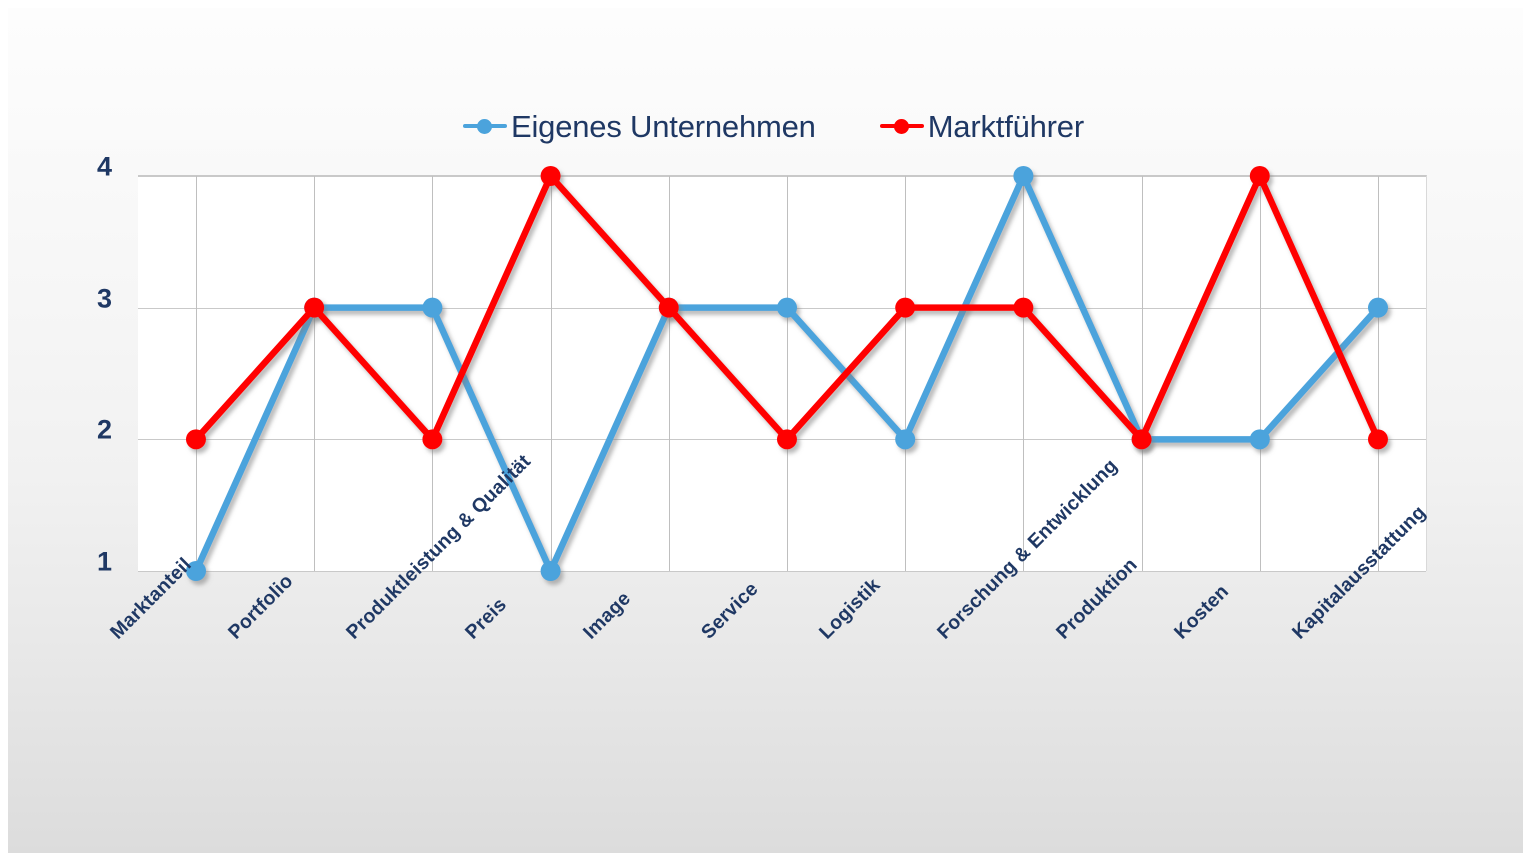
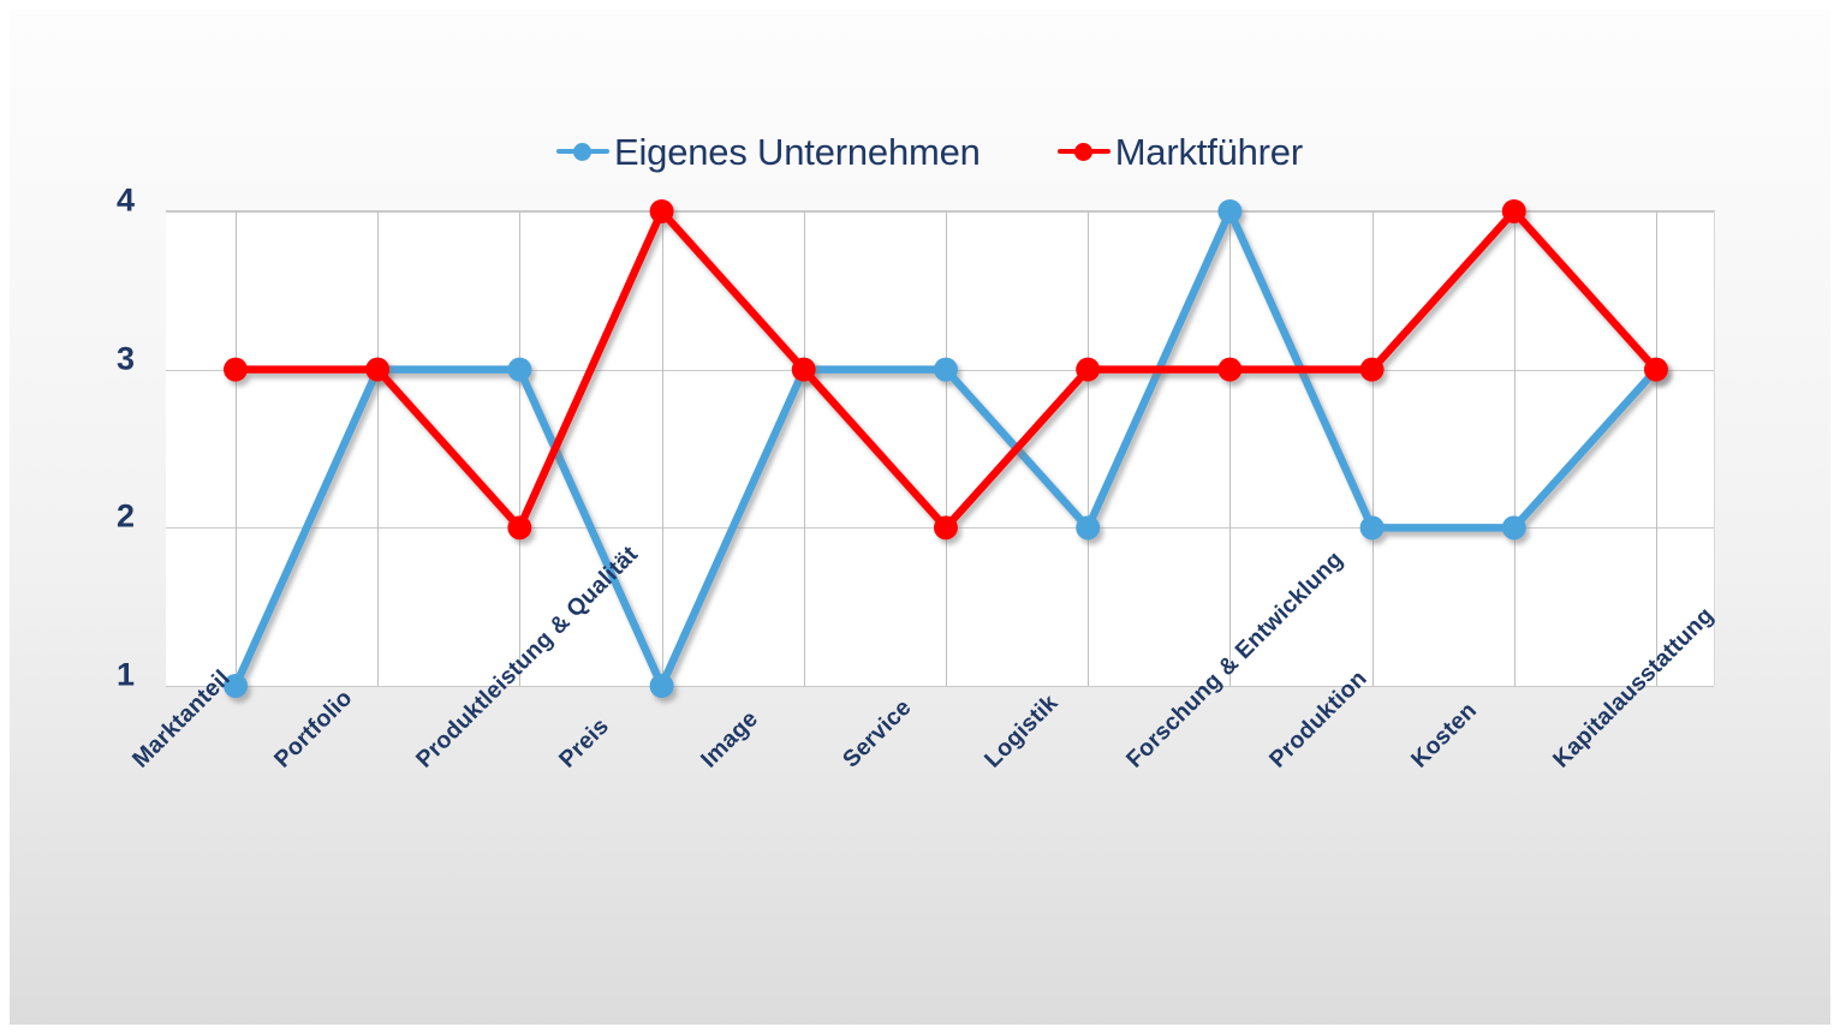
Marktführer/Marktanteil: 2 -> 3
Marktführer/Produktion: 2 -> 3
Marktführer/Kapitalausstattung: 2 -> 3
